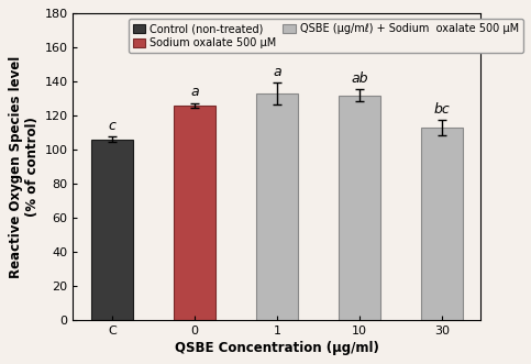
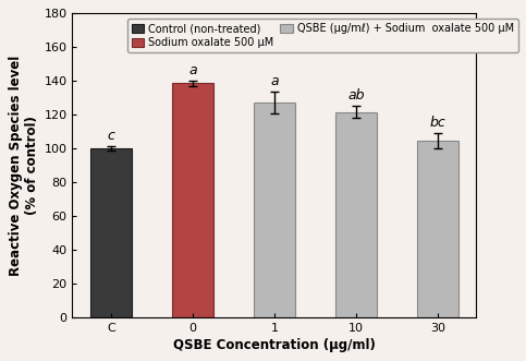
C: 106 -> 100
0: 126 -> 138
1: 133 -> 127
10: 132 -> 122
30: 113 -> 104
